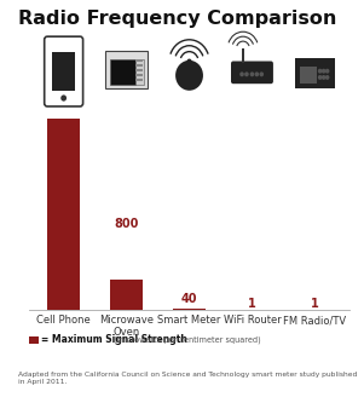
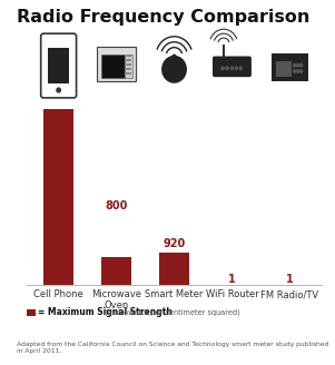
Smart Meter: 40 -> 920
